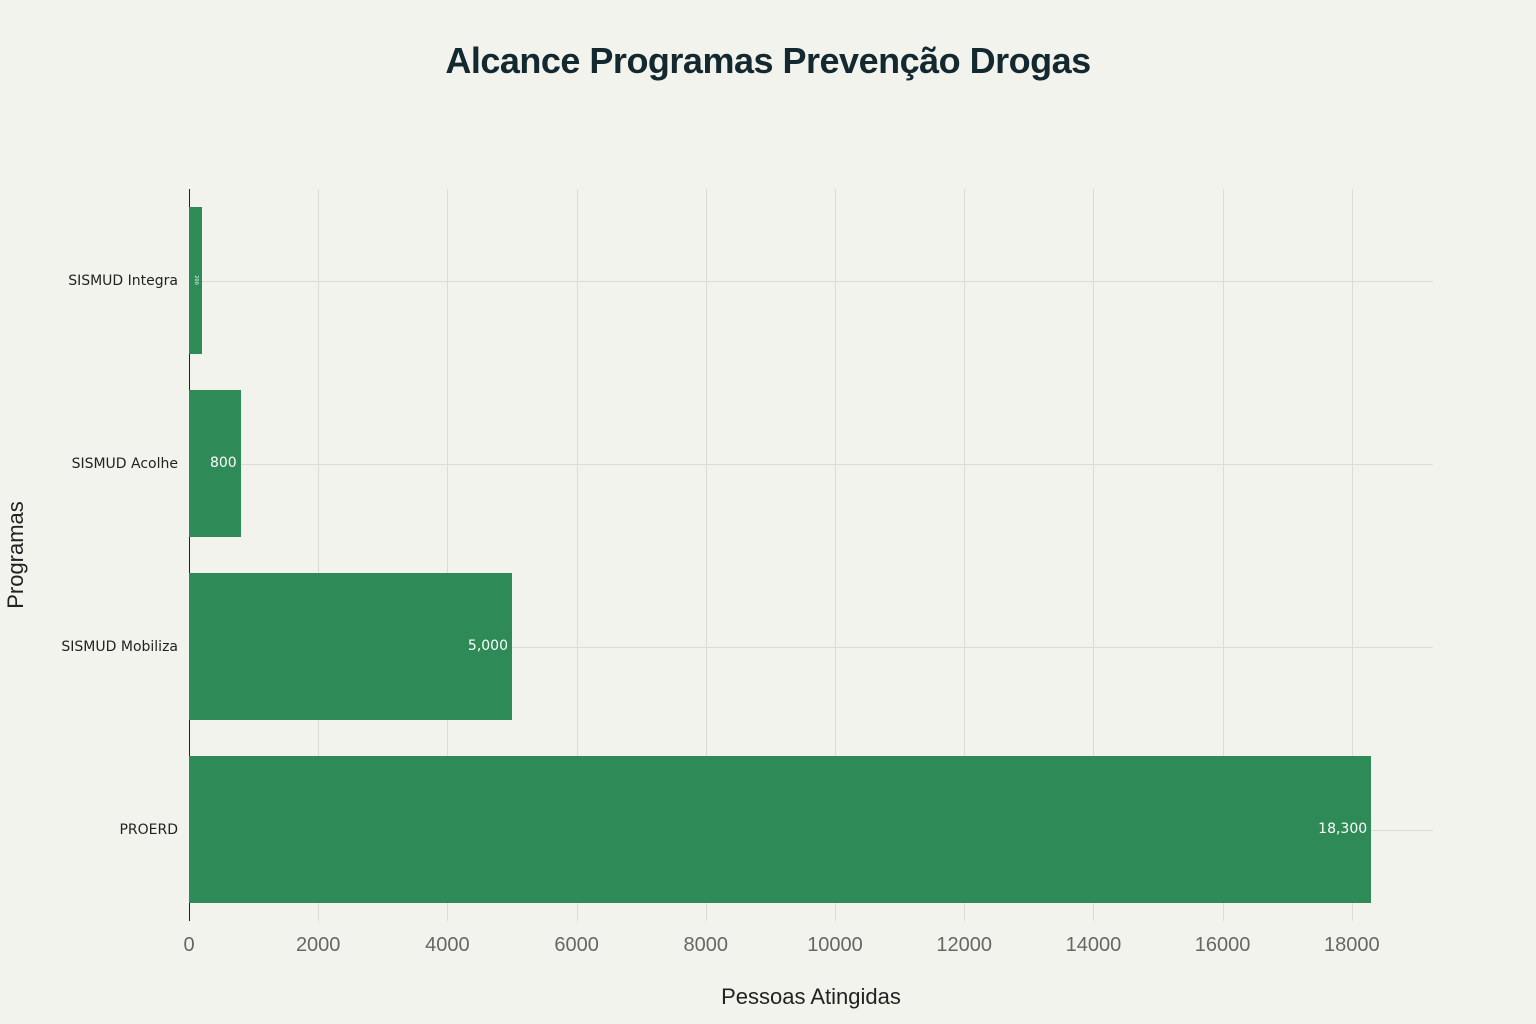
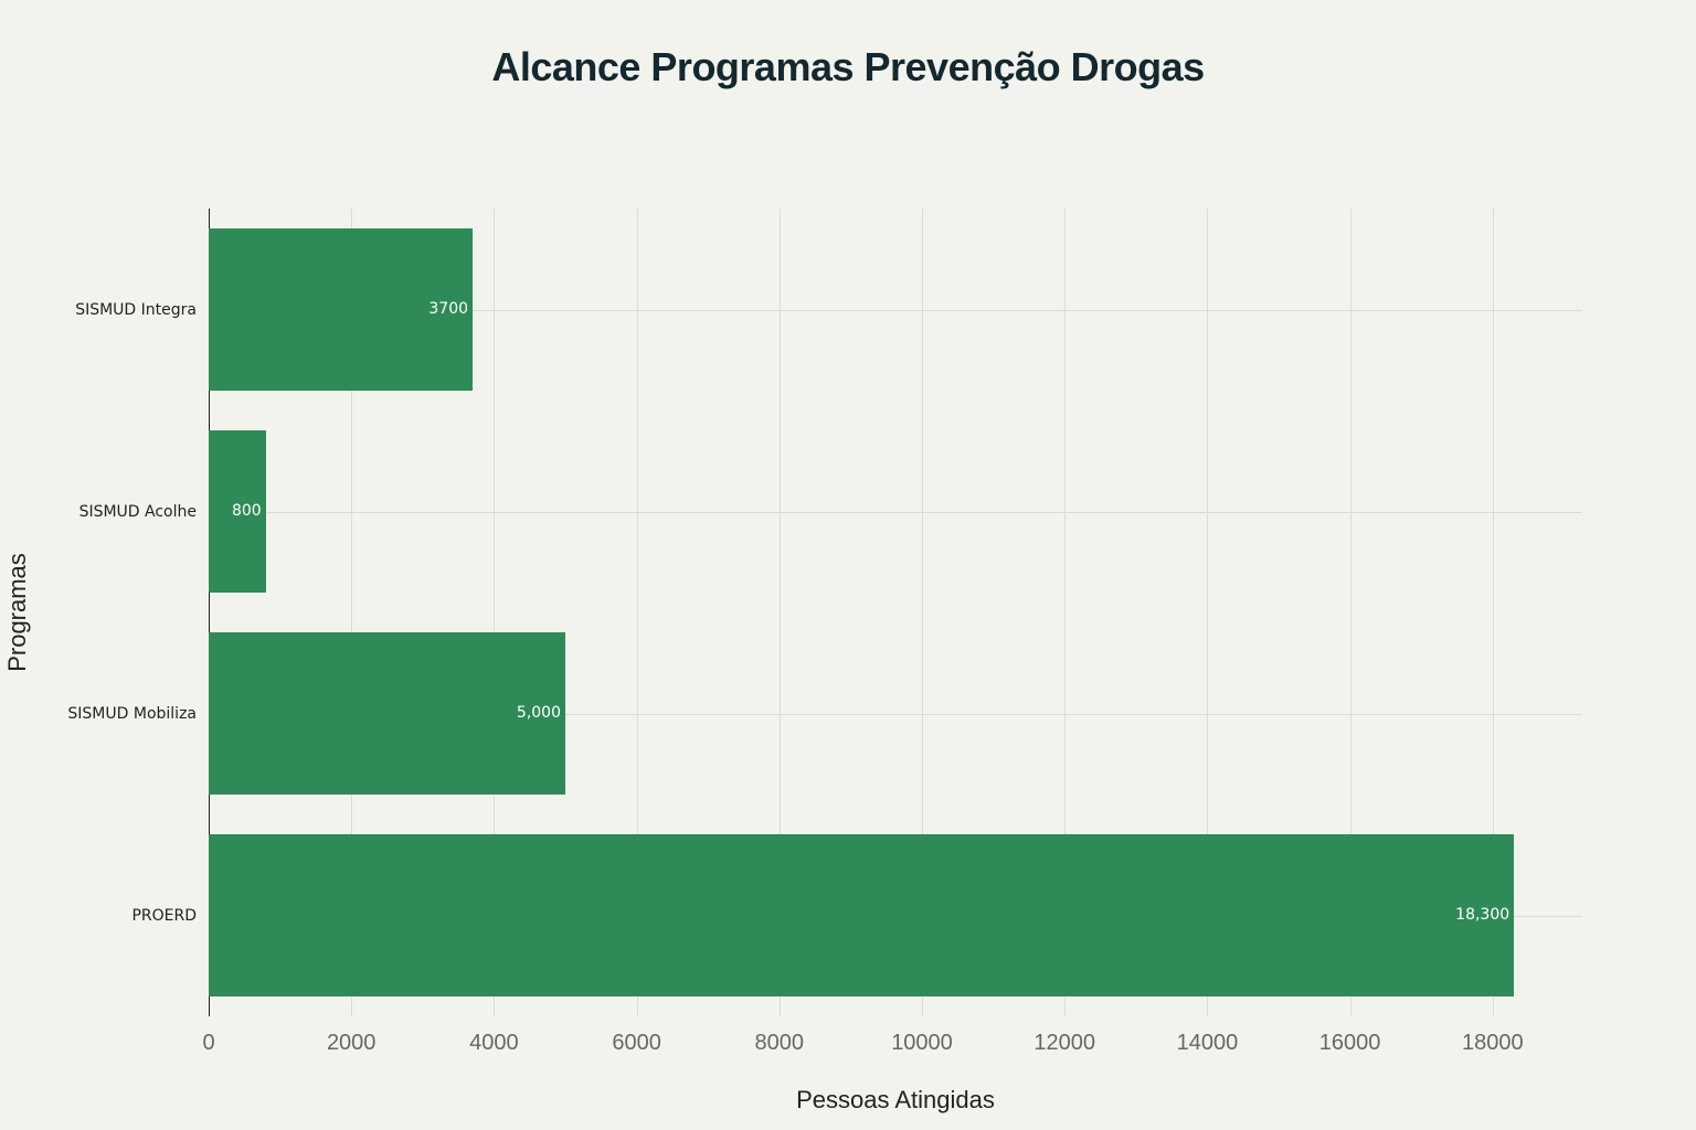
SISMUD Integra: 200 -> 3700
